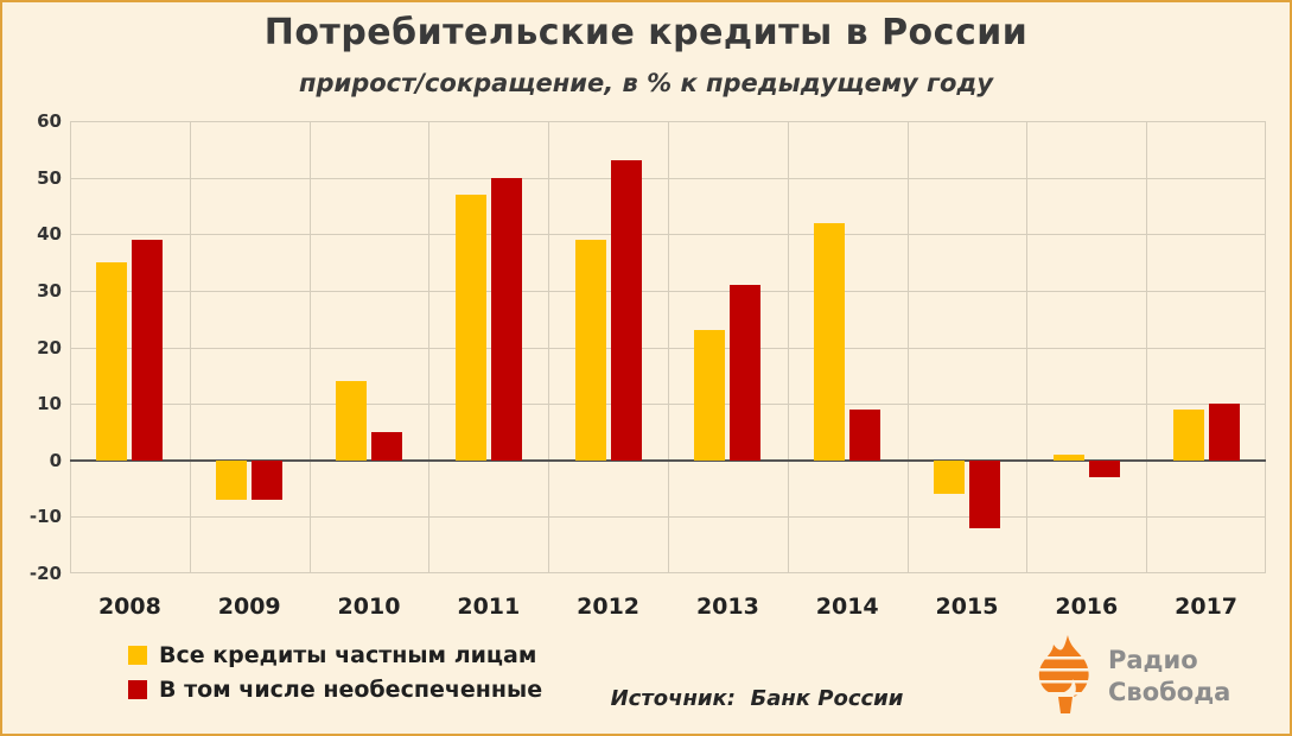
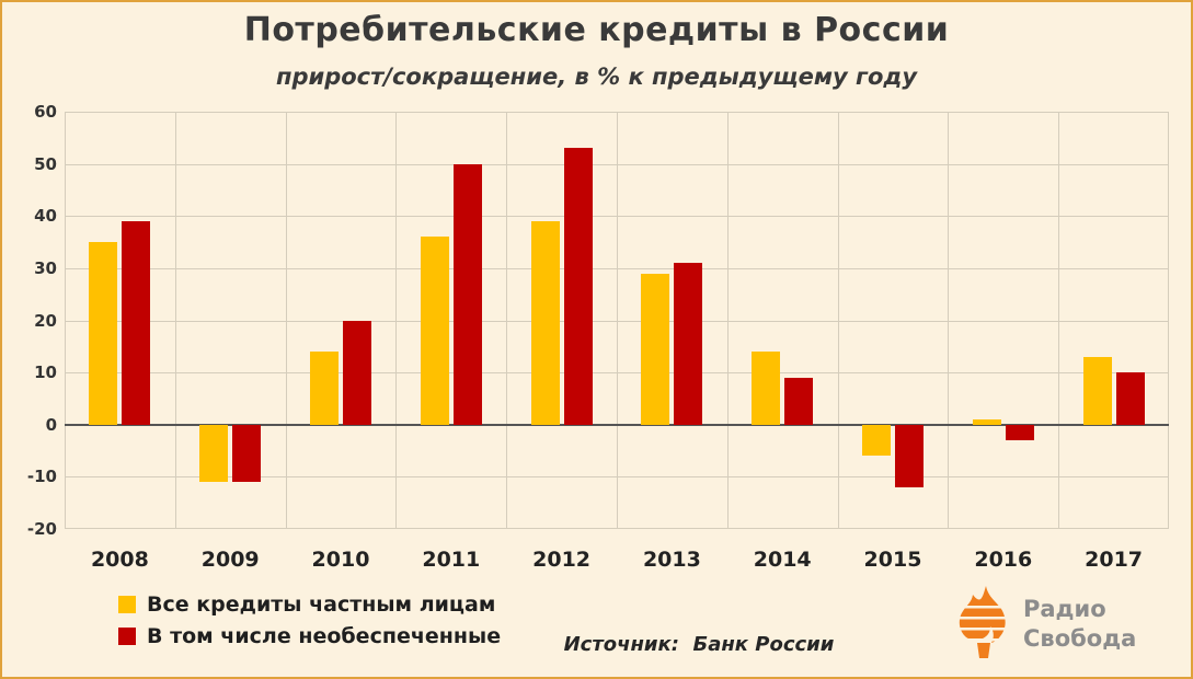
Все кредиты частным лицам/2009: -7 -> -11
В том числе необеспеченные/2009: -7 -> -11
В том числе необеспеченные/2010: 5 -> 20
Все кредиты частным лицам/2011: 47 -> 36
Все кредиты частным лицам/2013: 23 -> 29
Все кредиты частным лицам/2014: 42 -> 14
Все кредиты частным лицам/2017: 9 -> 13
